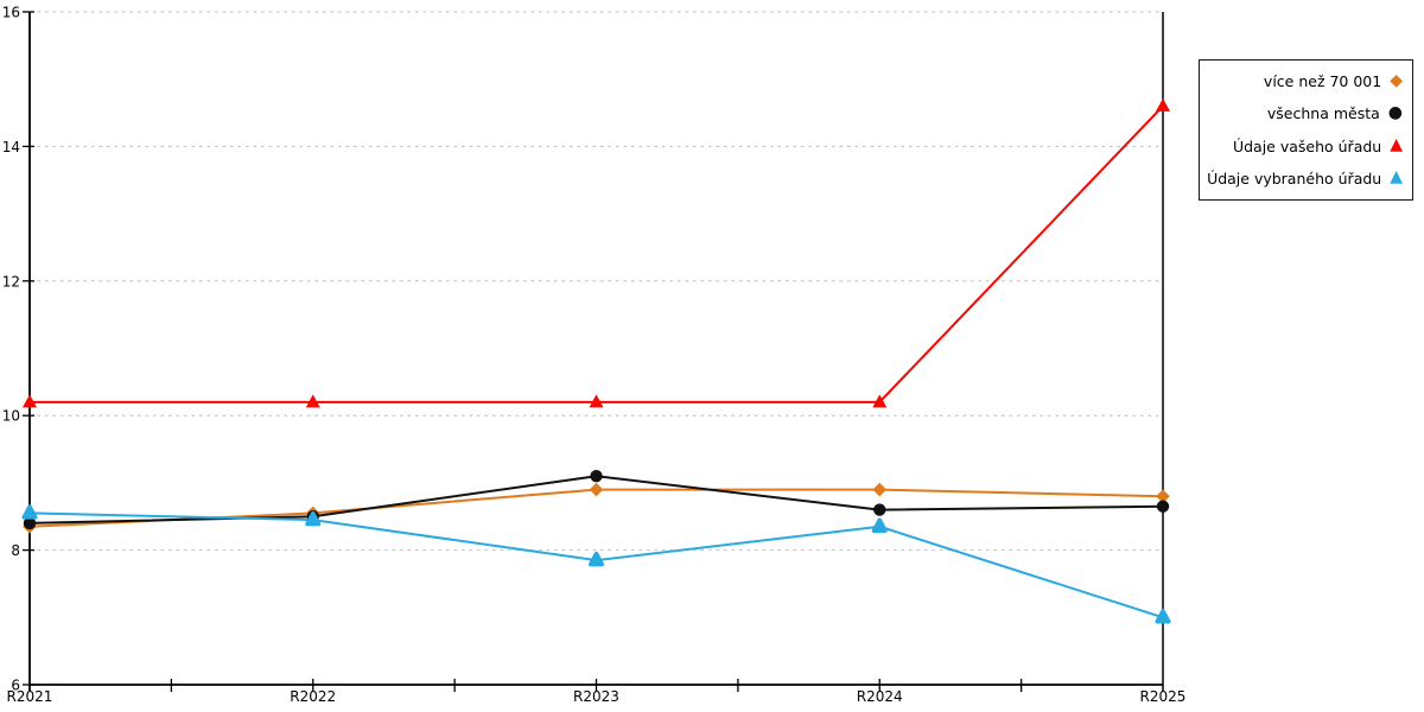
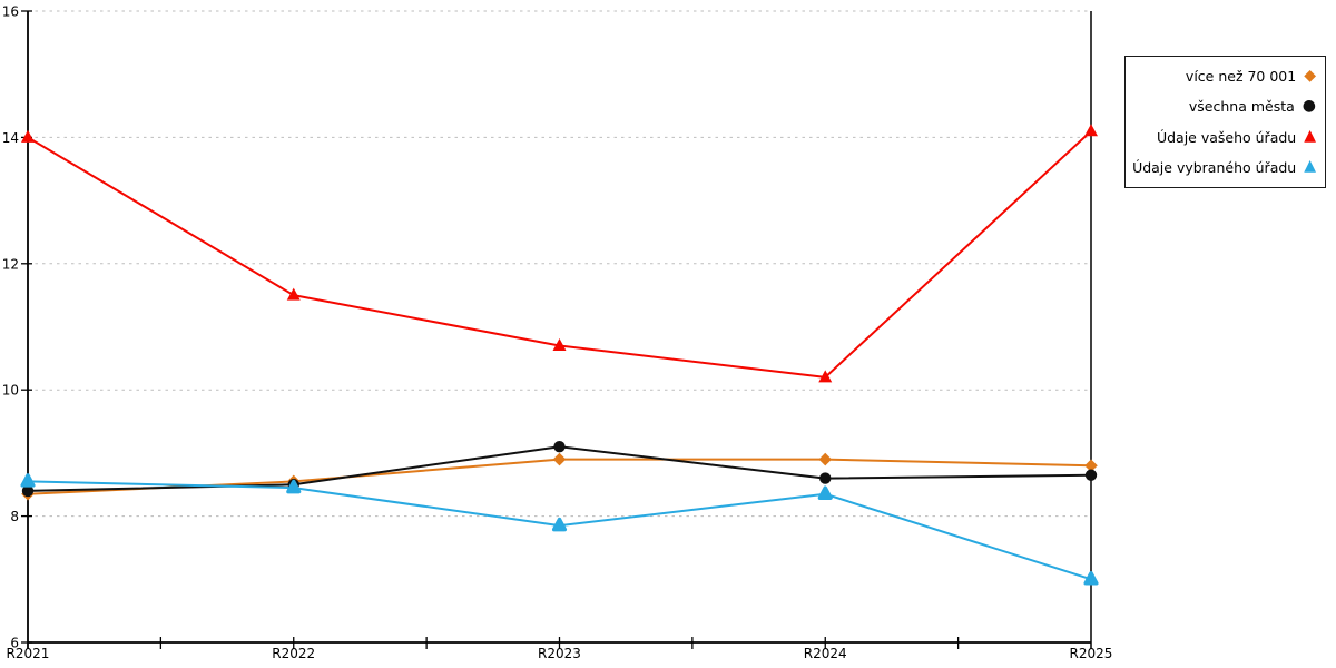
Údaje vašeho úřadu/R2021: 10.2 -> 14.0
Údaje vašeho úřadu/R2022: 10.2 -> 11.5
Údaje vašeho úřadu/R2023: 10.2 -> 10.7
Údaje vašeho úřadu/R2025: 14.6 -> 14.1
